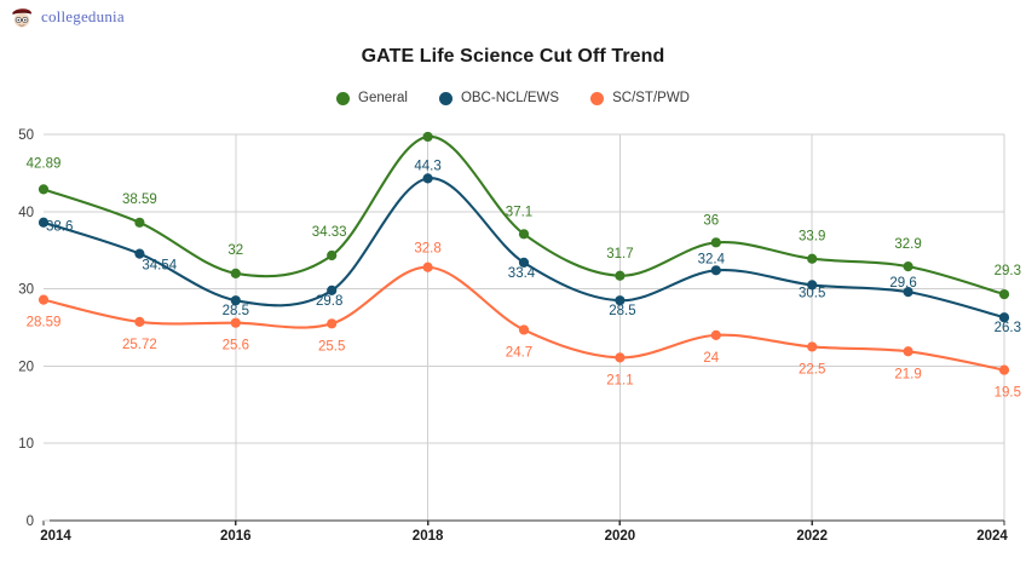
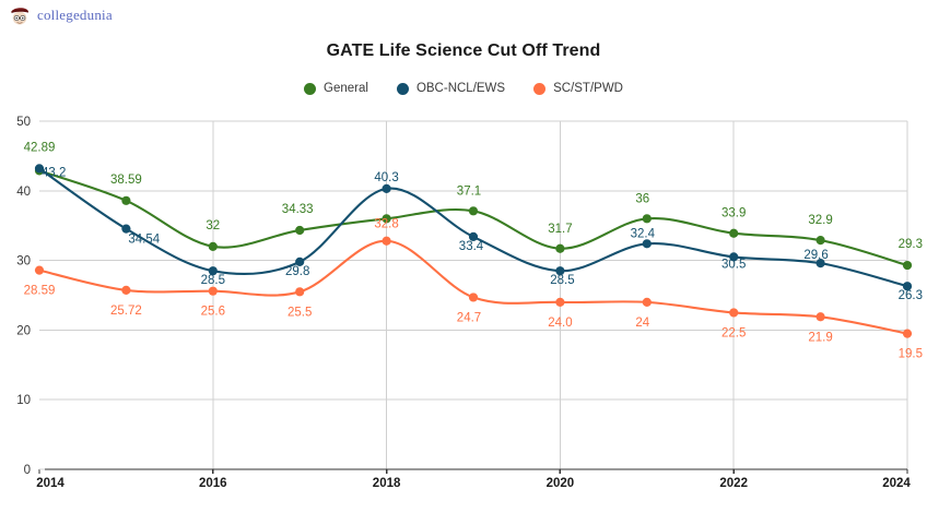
OBC-NCL/EWS/2014: 38.6 -> 43.2
General/2018: 50 -> 36
OBC-NCL/EWS/2018: 44.3 -> 40.3
SC/ST/PWD/2020: 21.1 -> 24.0
